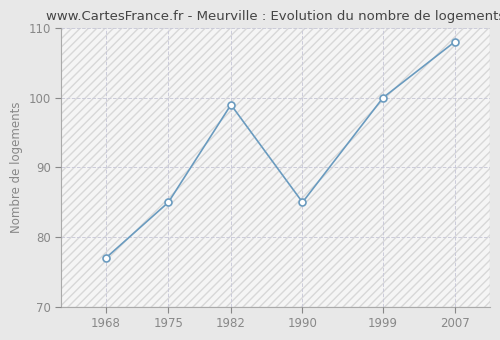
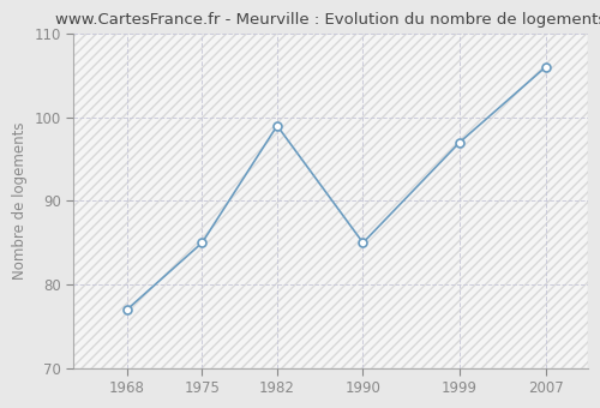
1999: 100 -> 97
2007: 108 -> 106
